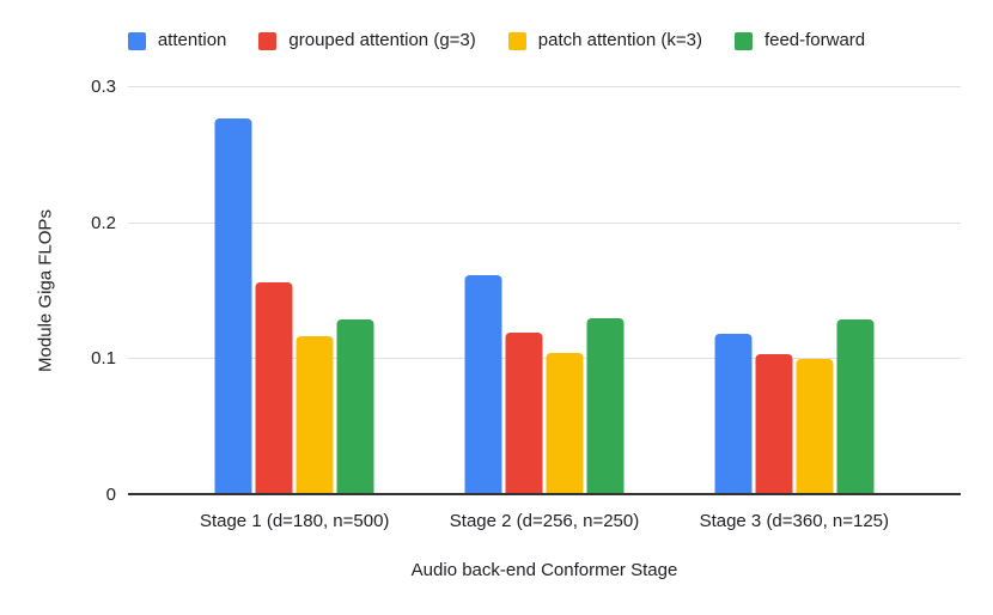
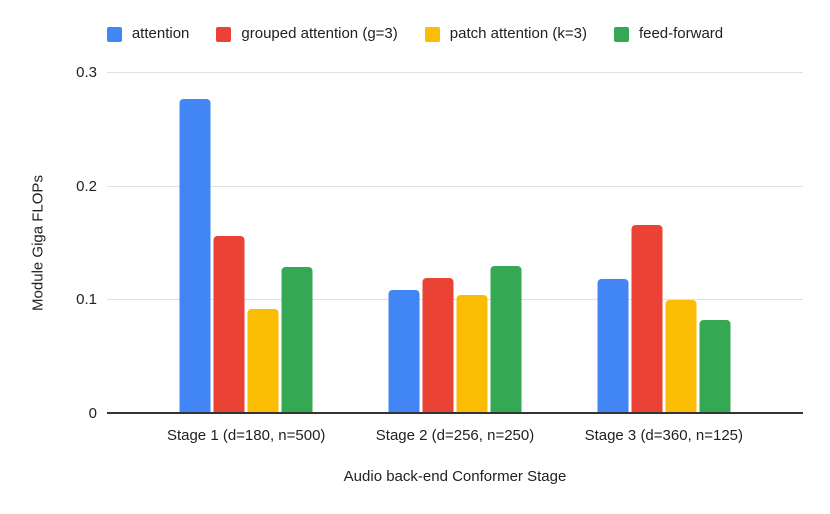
patch attention (k=3)/Stage 1 (d=180, n=500): 0.117 -> 0.092
attention/Stage 2 (d=256, n=250): 0.162 -> 0.109
grouped attention (g=3)/Stage 3 (d=360, n=125): 0.104 -> 0.166
feed-forward/Stage 3 (d=360, n=125): 0.129 -> 0.083
